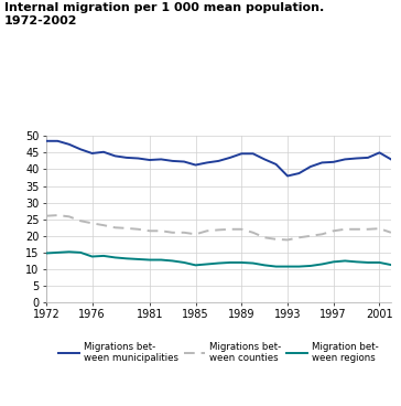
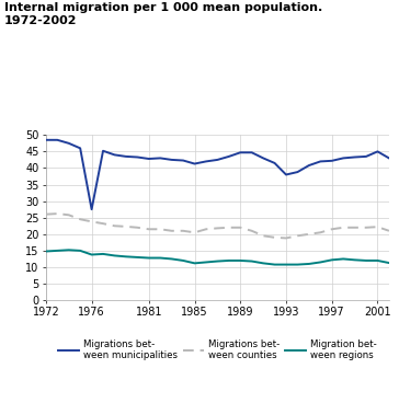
Migrations bet- ween municipalities/1976: 44.8 -> 27.5
